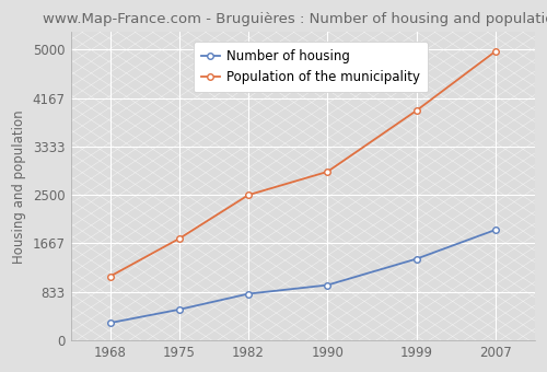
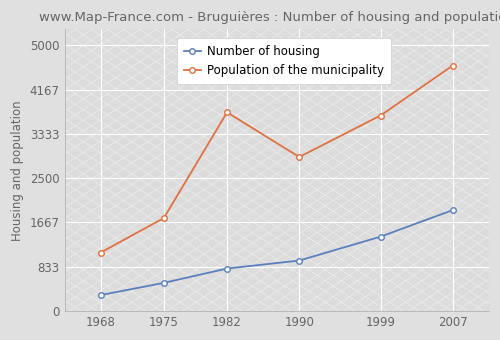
Population of the municipality/1982: 2500 -> 3740
Population of the municipality/1999: 3950 -> 3680
Population of the municipality/2007: 4970 -> 4620
